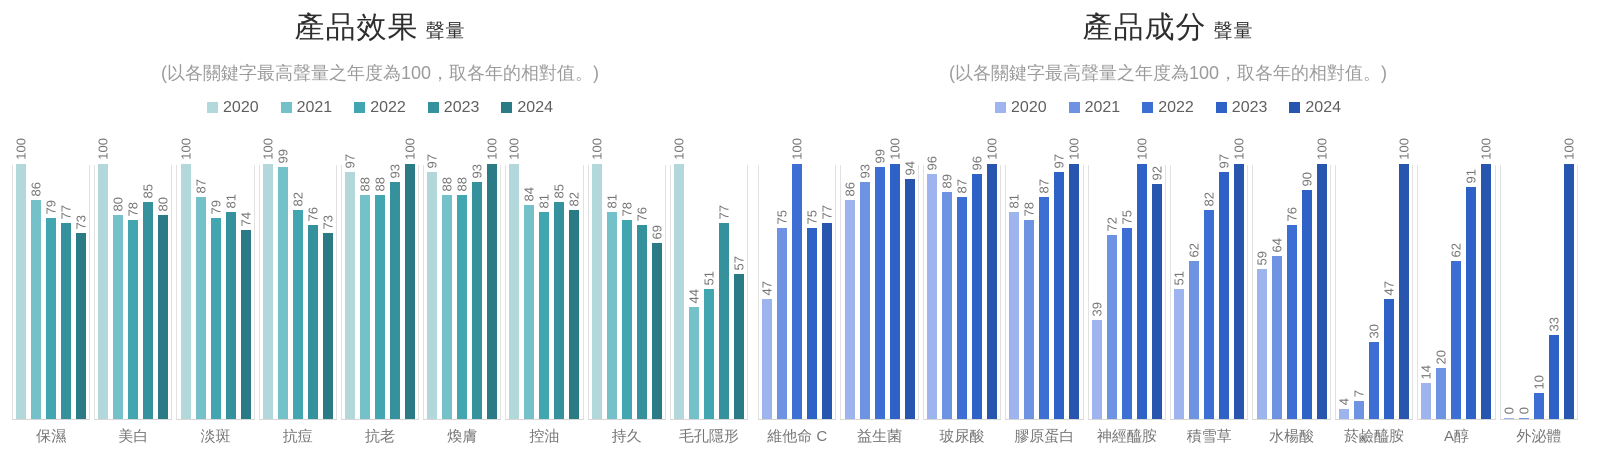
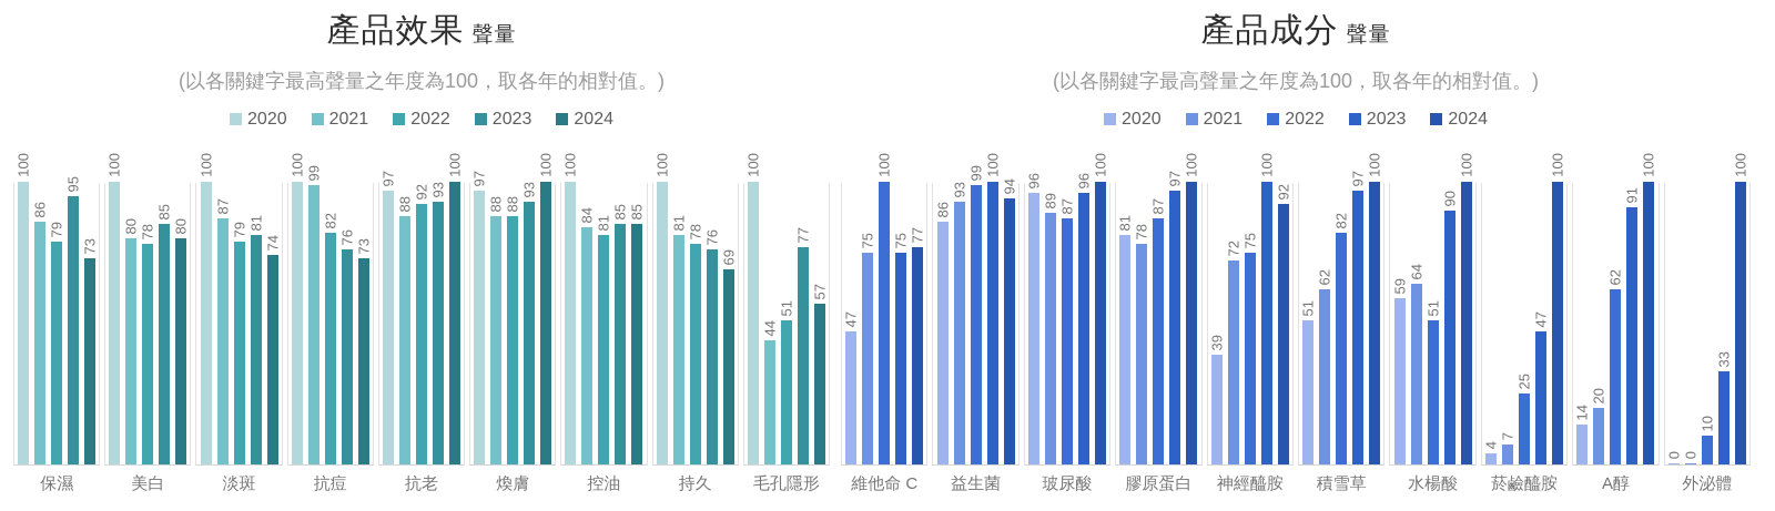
產品效果/2023/保濕: 77 -> 95
產品效果/2022/抗老: 88 -> 92
產品效果/2024/控油: 82 -> 85
產品成分/2022/水楊酸: 76 -> 51
產品成分/2022/菸鹼醯胺: 30 -> 25
